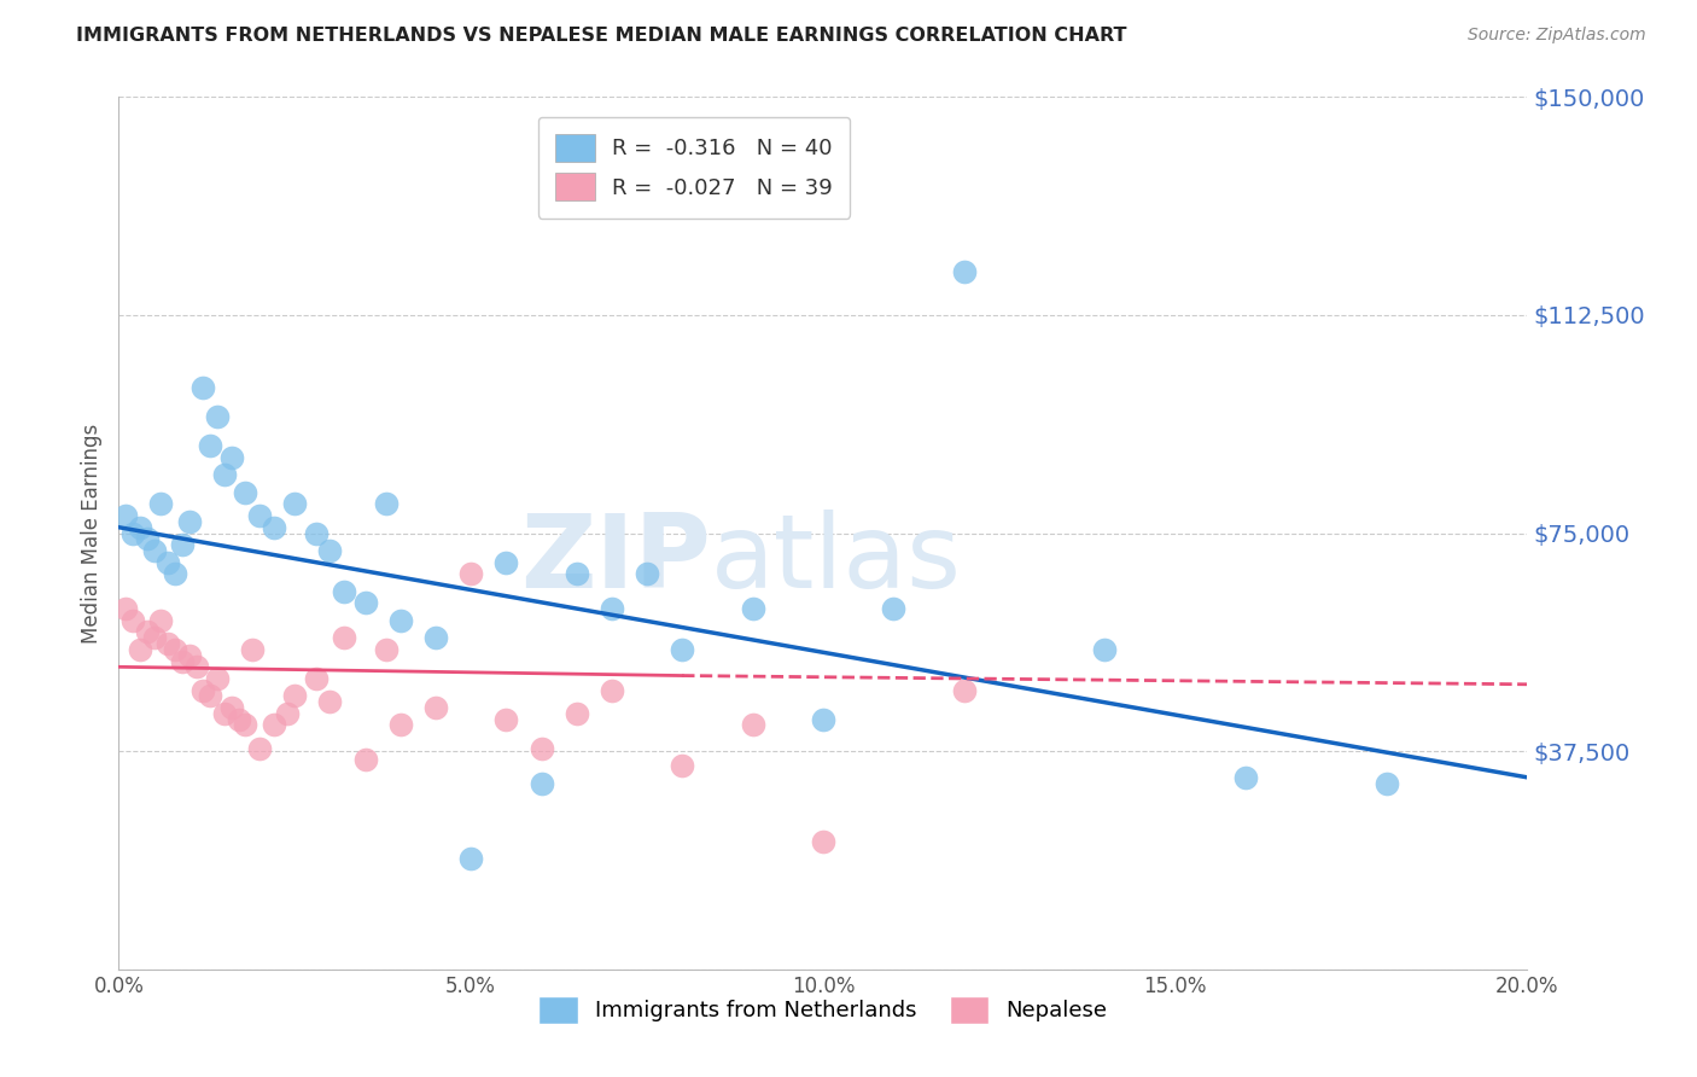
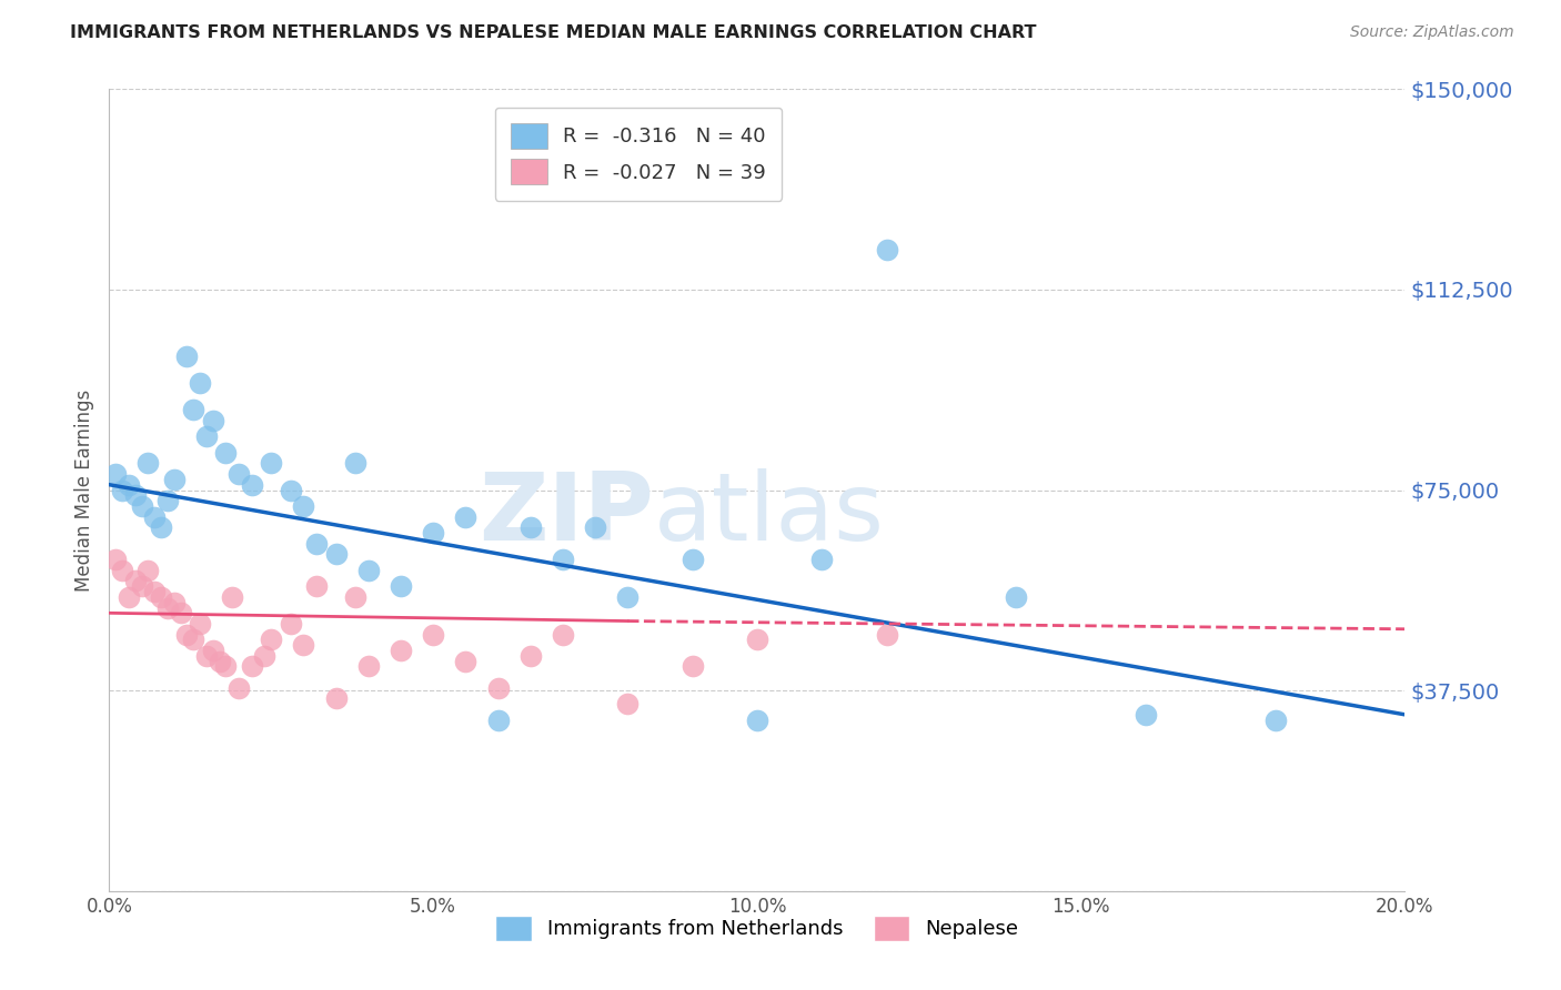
Immigrants from Netherlands/5.0%: $19,000 -> $67,000
Nepalese/5.0%: $68,000 -> $48,000
Immigrants from Netherlands/10.0%: $43,000 -> $32,000
Nepalese/10.0%: $22,000 -> $47,000
